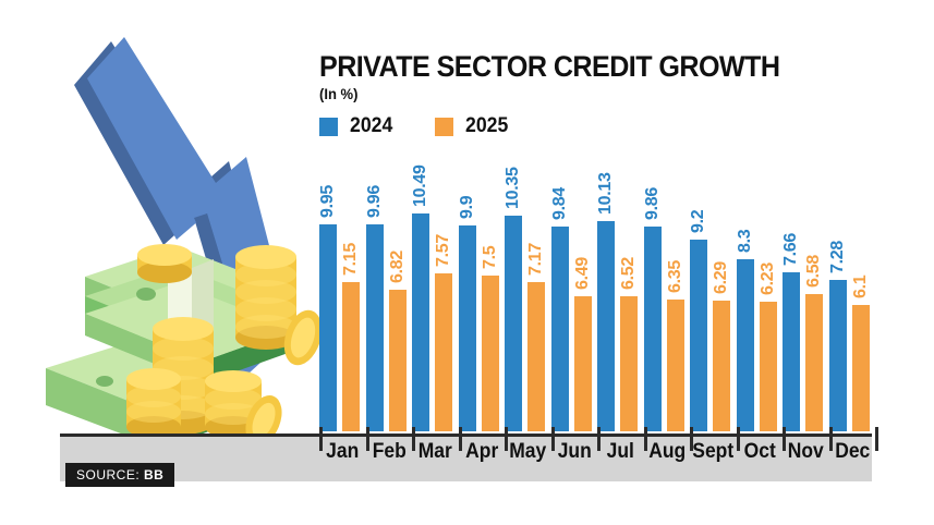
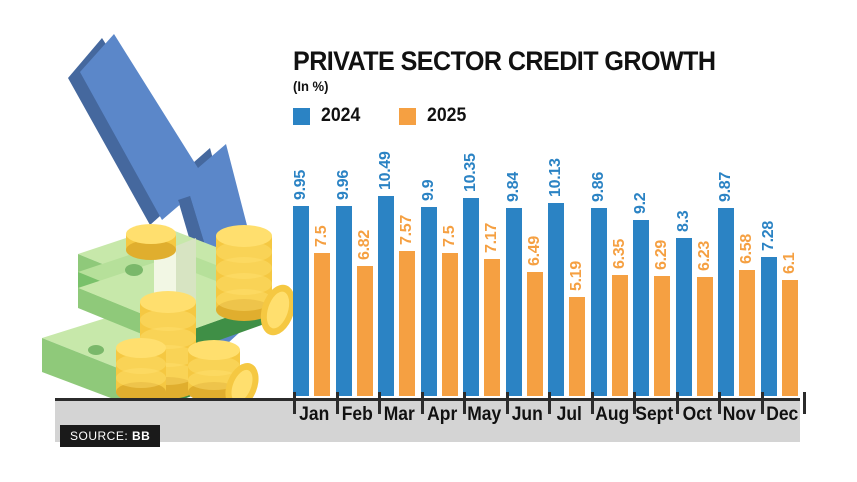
2025/Jan: 7.15 -> 7.5
2025/Jul: 6.52 -> 5.19
2024/Nov: 7.66 -> 9.87
